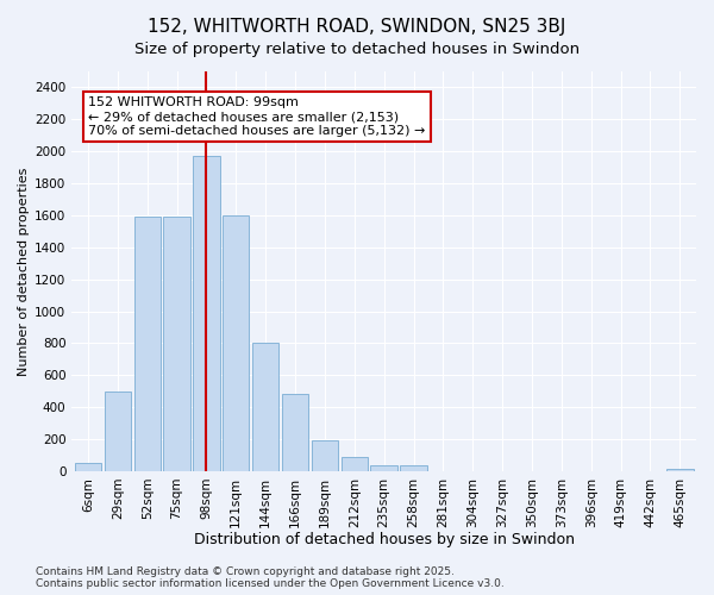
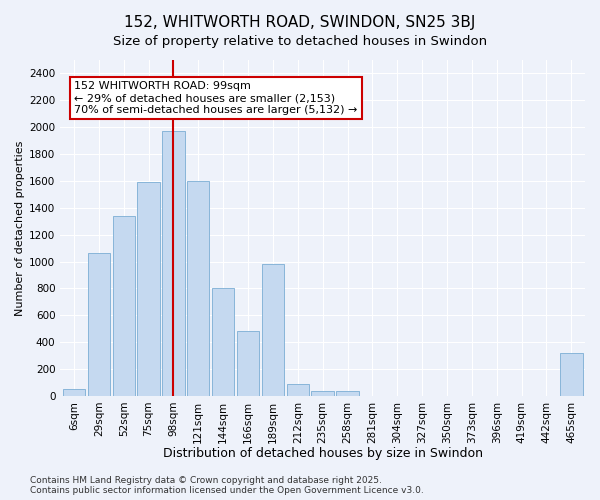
29sqm: 500 -> 1060
52sqm: 1590 -> 1340
189sqm: 200 -> 980
465sqm: 20 -> 320
